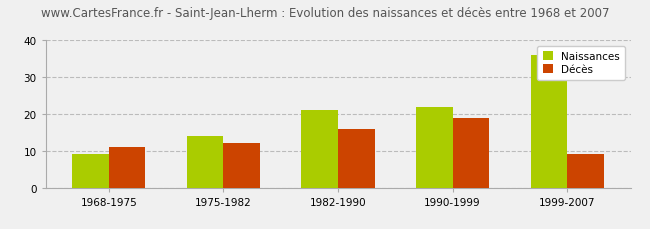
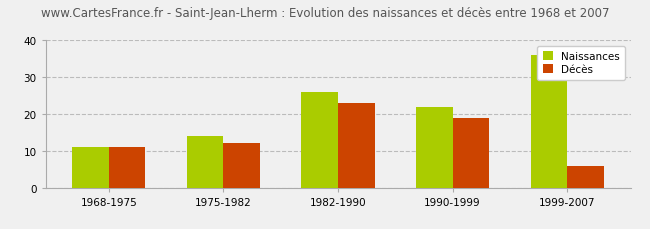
Naissances/1968-1975: 9 -> 11
Naissances/1982-1990: 21 -> 26
Décès/1982-1990: 16 -> 23
Décès/1999-2007: 9 -> 6
